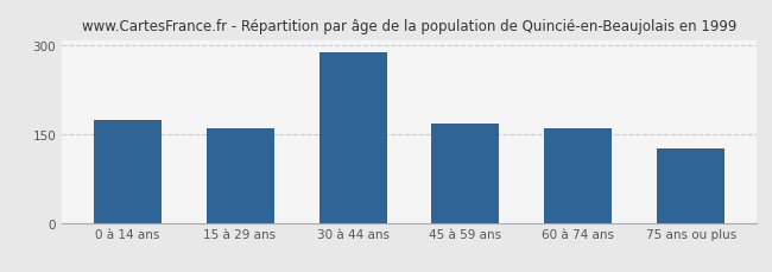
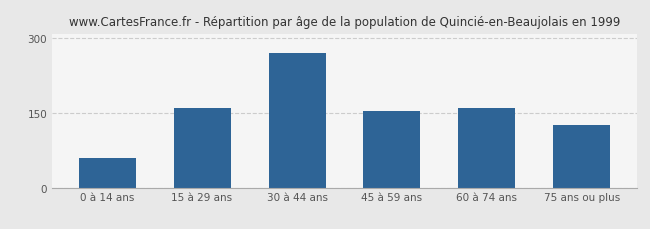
0 à 14 ans: 174 -> 60
30 à 44 ans: 288 -> 270
45 à 59 ans: 168 -> 155
